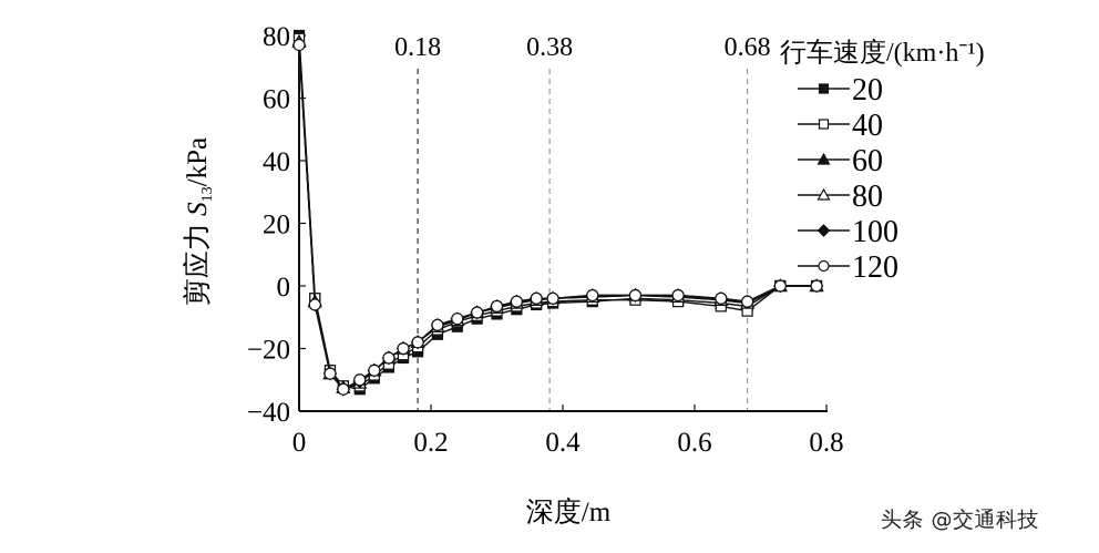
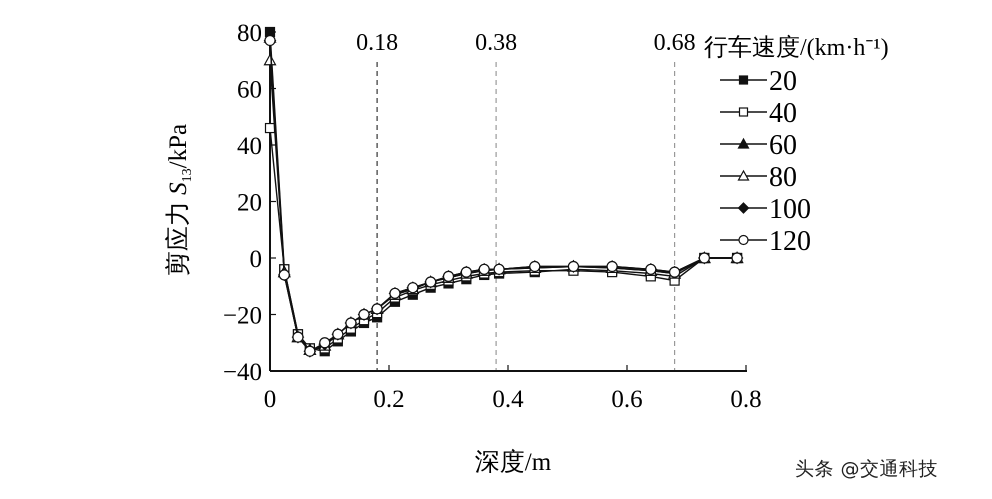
40/0: 79 -> 46
80/0: 78 -> 70
